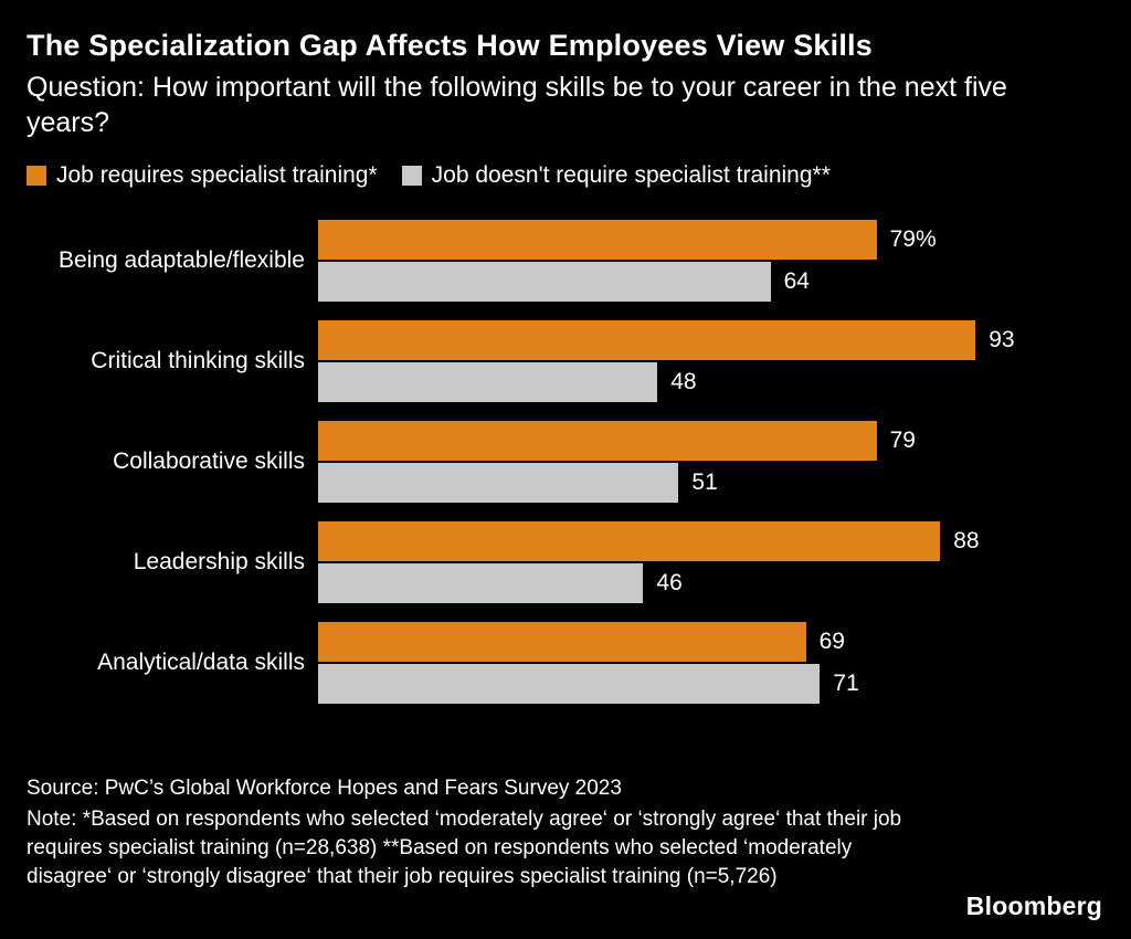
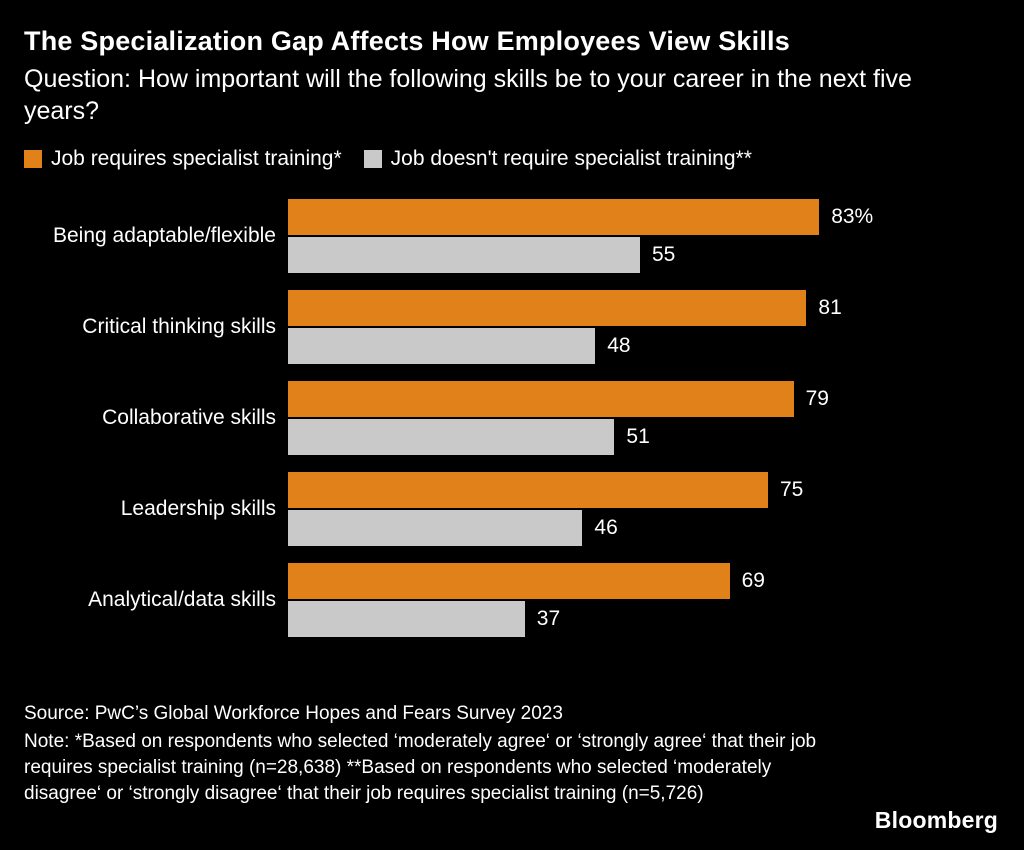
Job requires specialist training*/Being adaptable/flexible: 79% -> 83%
Job doesn't require specialist training**/Being adaptable/flexible: 64 -> 55
Job requires specialist training*/Critical thinking skills: 93 -> 81
Job requires specialist training*/Leadership skills: 88 -> 75
Job doesn't require specialist training**/Analytical/data skills: 71 -> 37
